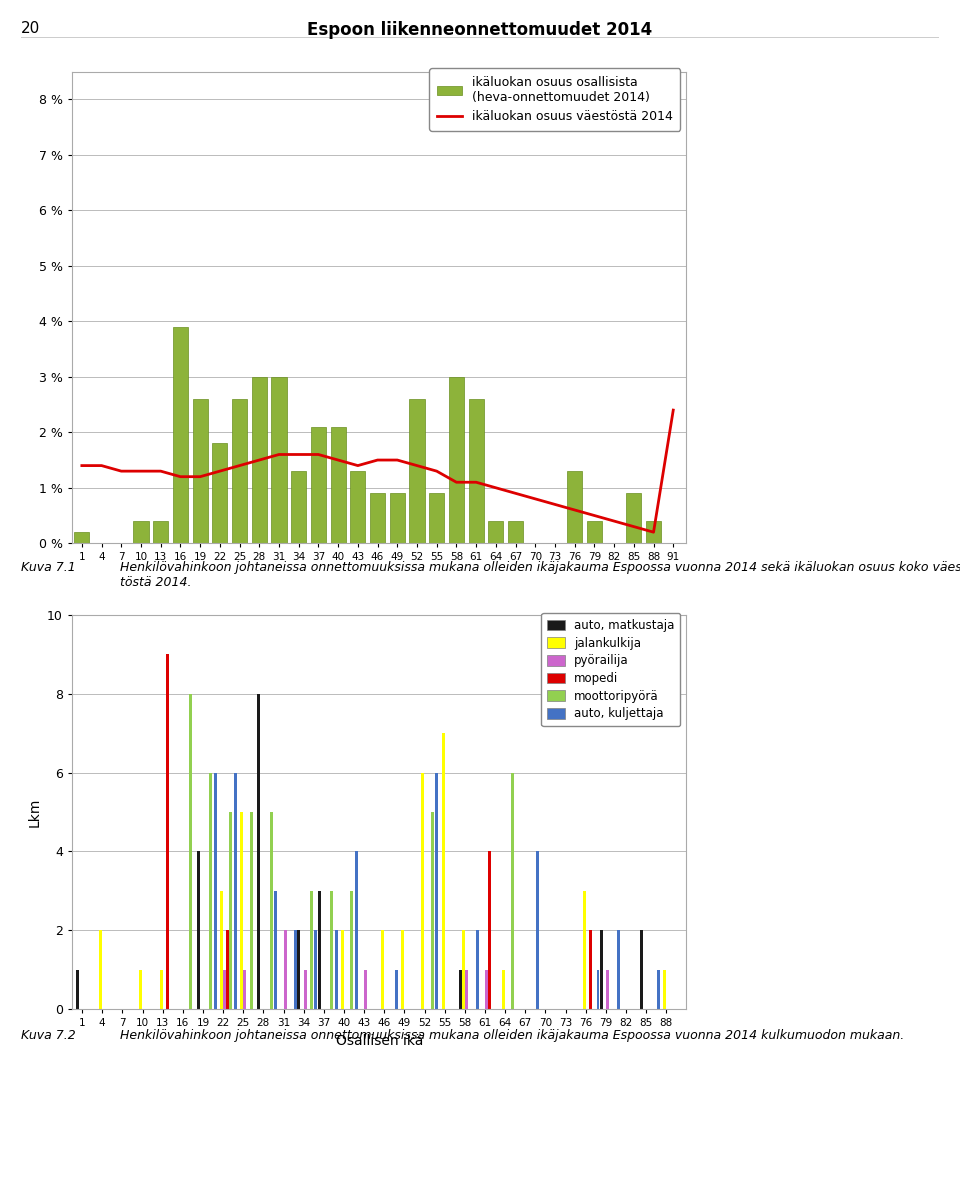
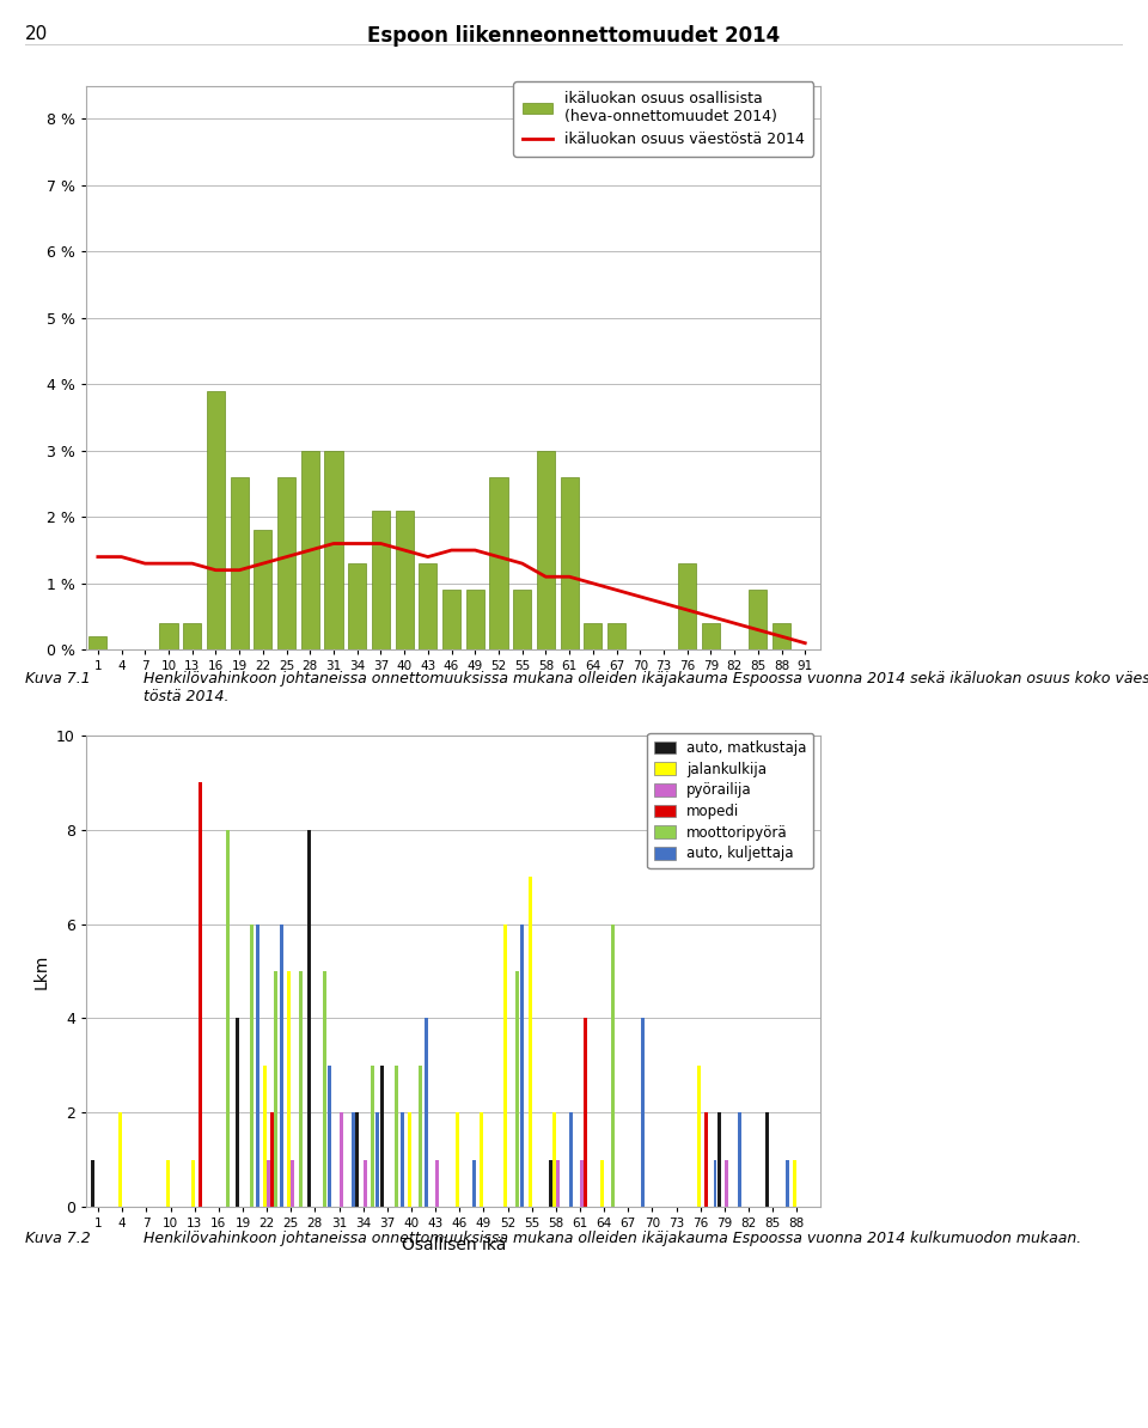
ikäluokan osuus väestöstä 2014/91: 2.4 % -> 0.1 %
